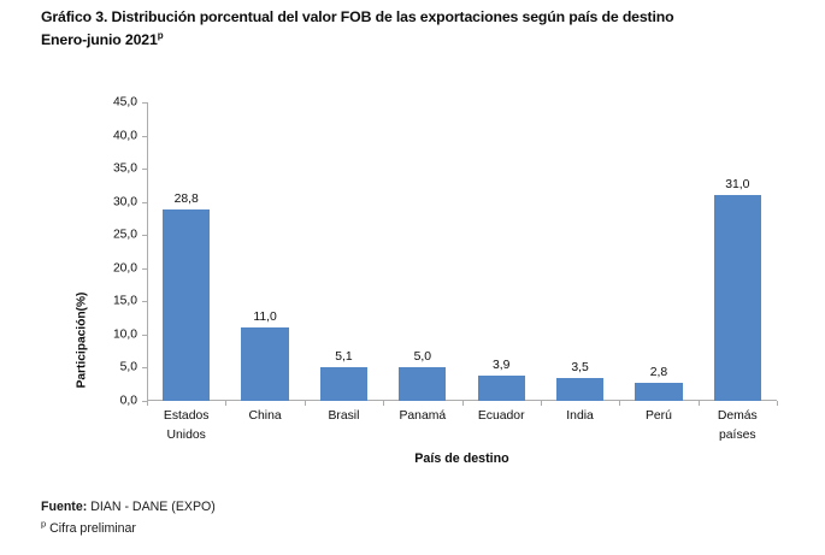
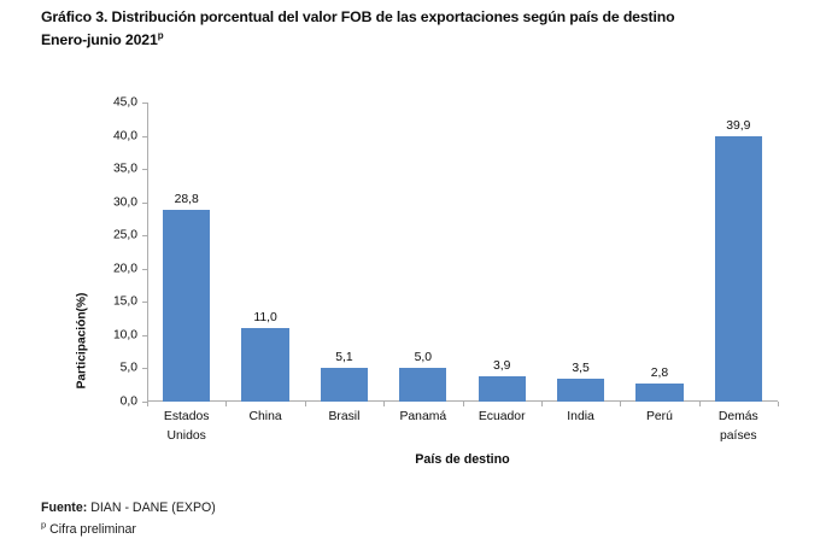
Demás países: 31,0 -> 39,9
